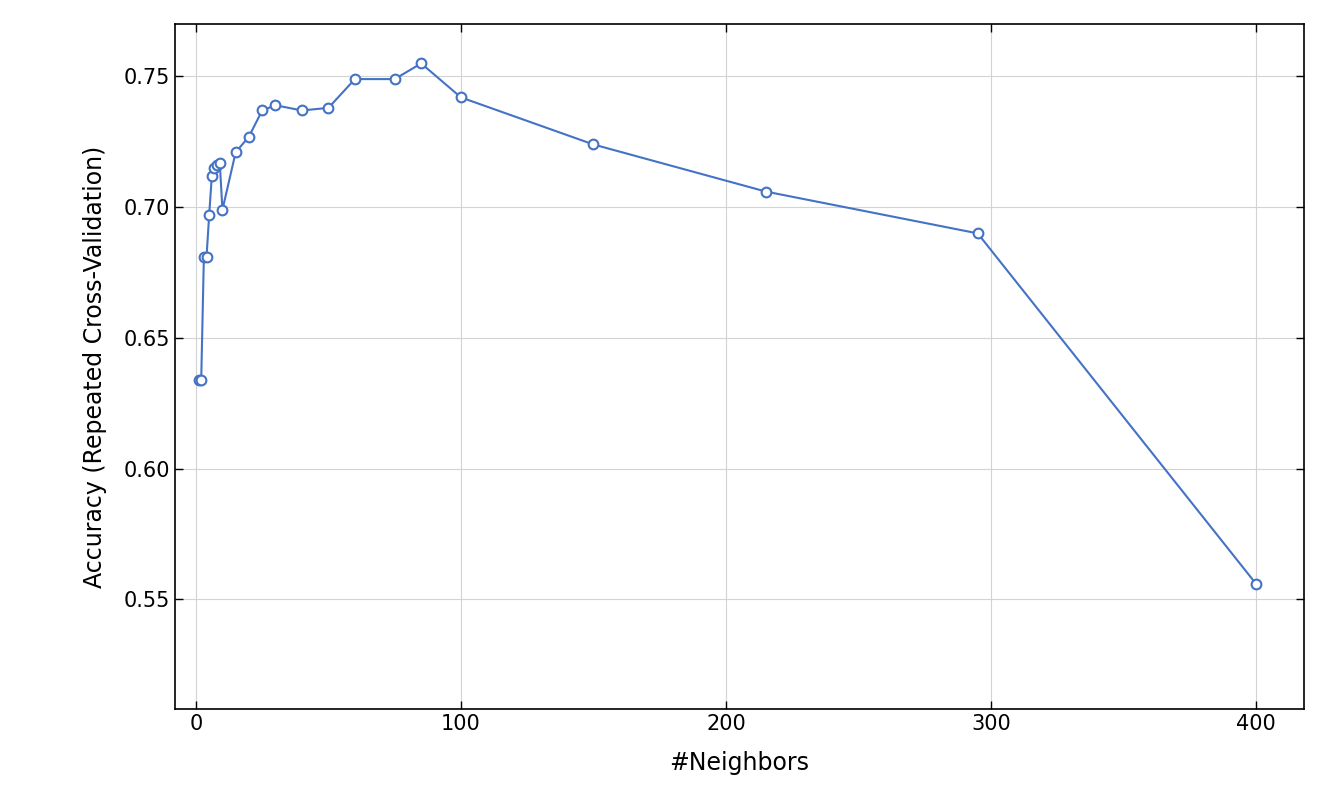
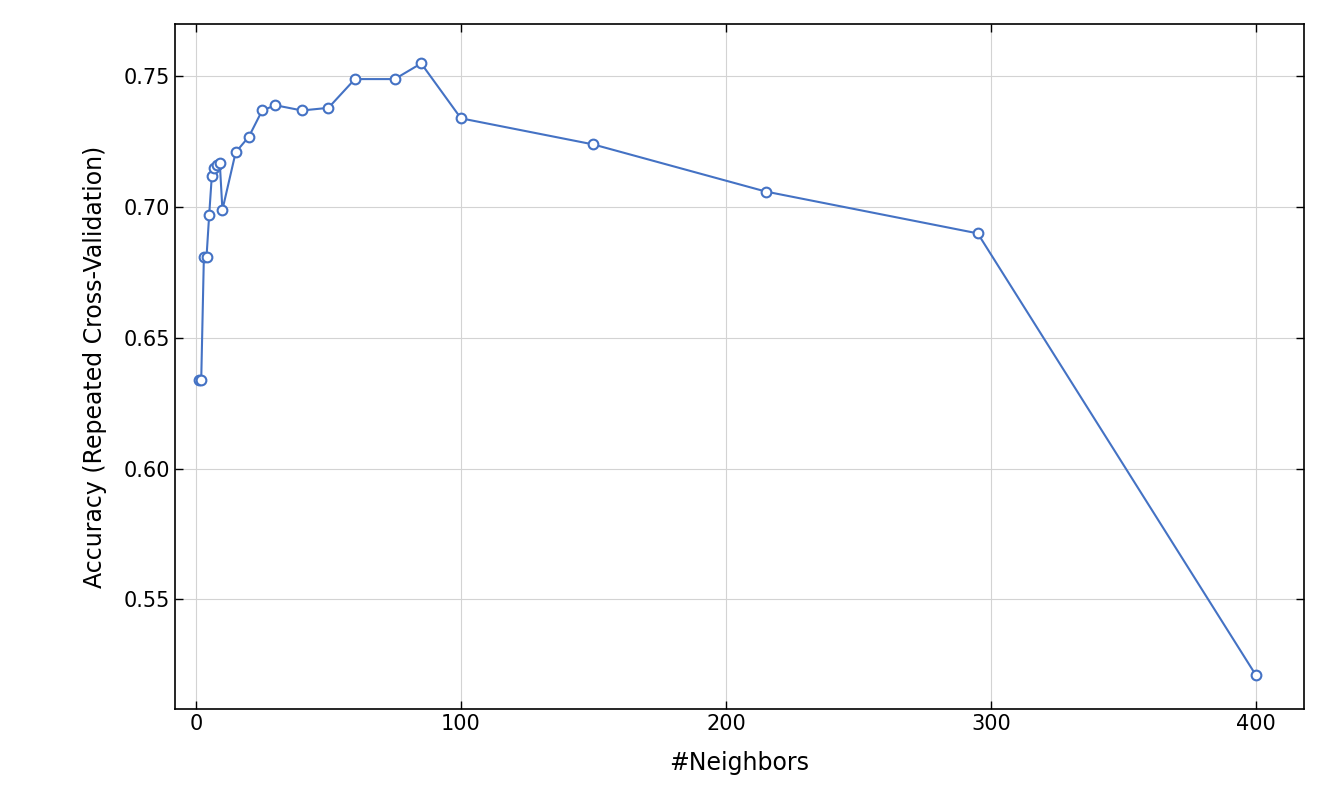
100: 0.742 -> 0.734
400: 0.556 -> 0.521
